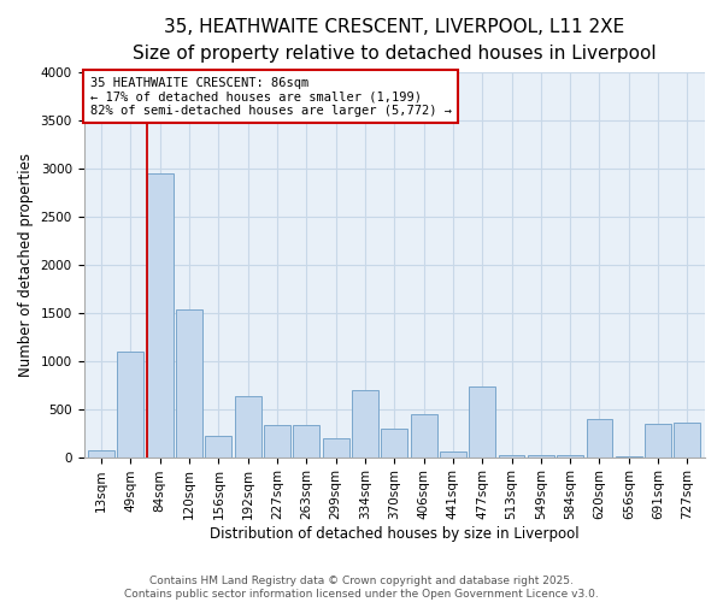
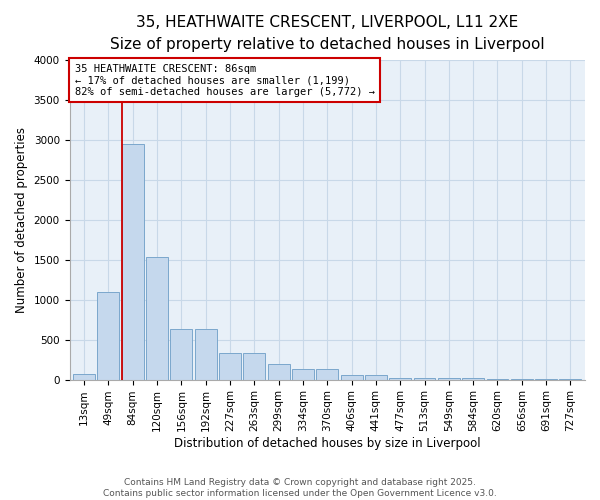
156sqm: 220 -> 640
334sqm: 700 -> 130
370sqm: 300 -> 130
406sqm: 440 -> 60
477sqm: 740 -> 20
620sqm: 400 -> 0
691sqm: 340 -> 0
727sqm: 360 -> 0
